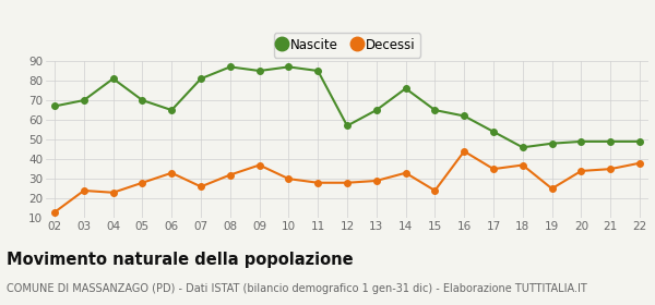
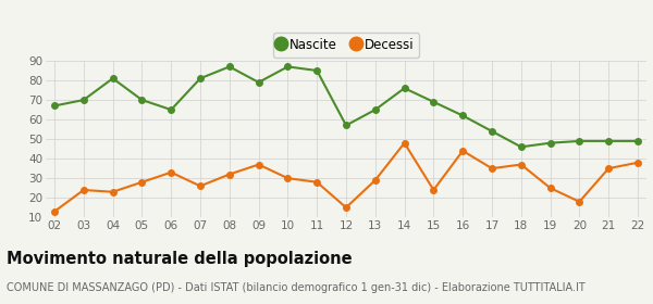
Nascite/09: 85 -> 79
Decessi/12: 28 -> 15
Decessi/14: 33 -> 48
Nascite/15: 65 -> 69
Decessi/20: 34 -> 18
